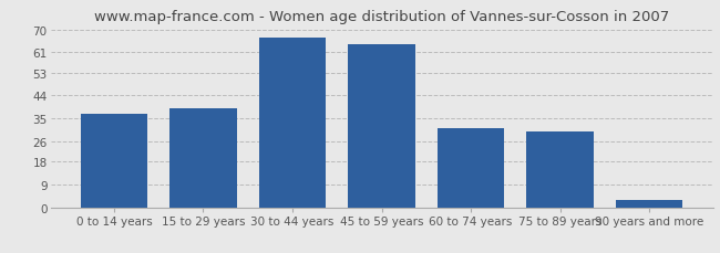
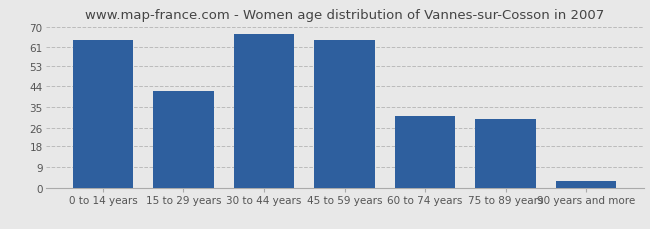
0 to 14 years: 37 -> 64
15 to 29 years: 39 -> 42
